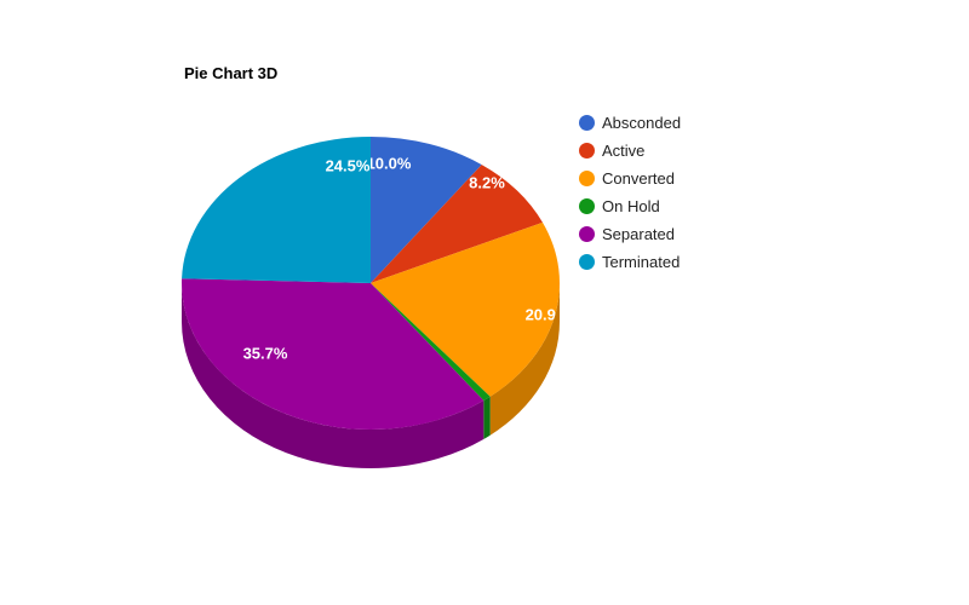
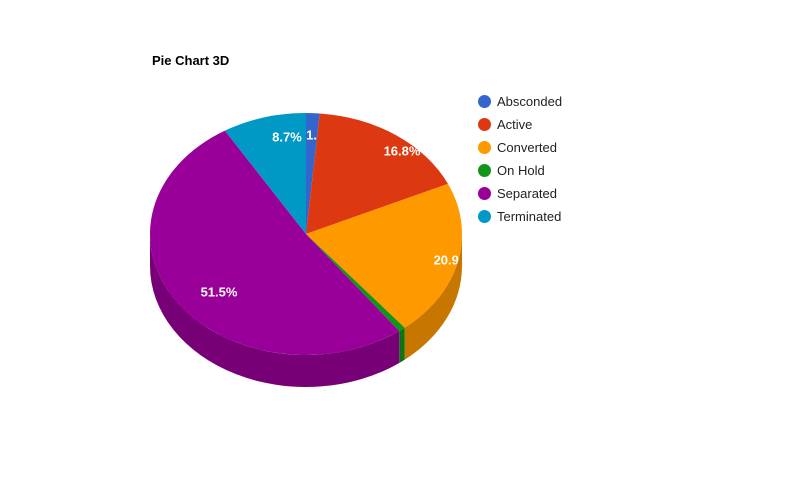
Absconded: 10.0% -> 1.4%
Active: 8.2% -> 16.8%
Separated: 35.7% -> 51.5%
Terminated: 24.5% -> 8.7%
